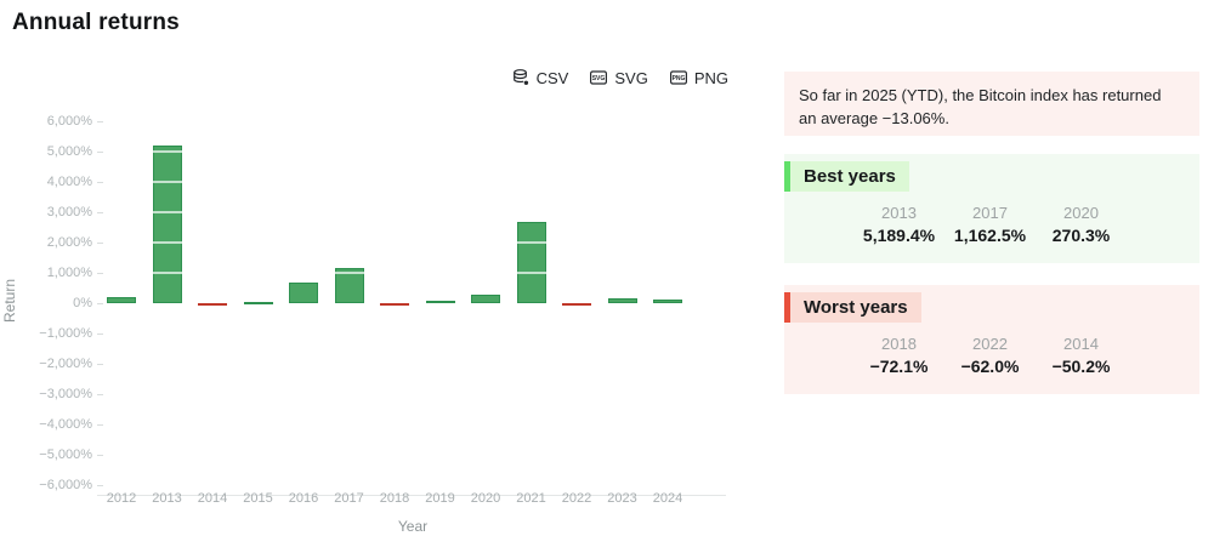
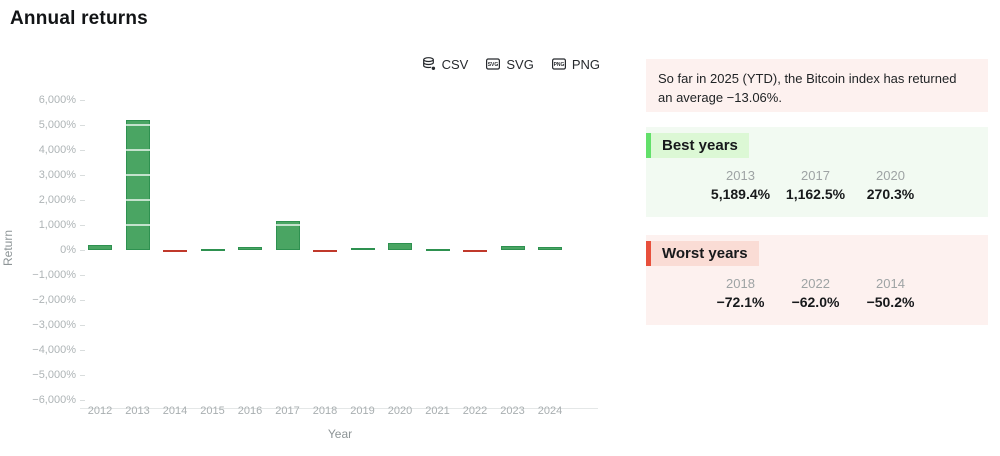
2016: 700% -> 100%
2021: 2700% -> 100%
